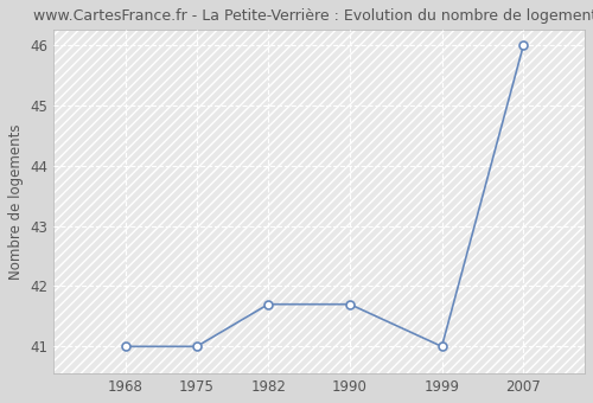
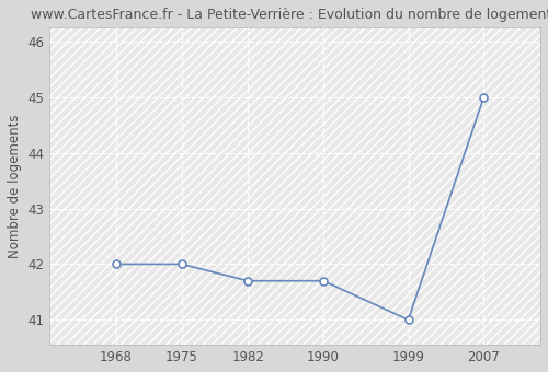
1968: 41.0 -> 42.0
1975: 41.0 -> 42.0
2007: 46.0 -> 45.0
